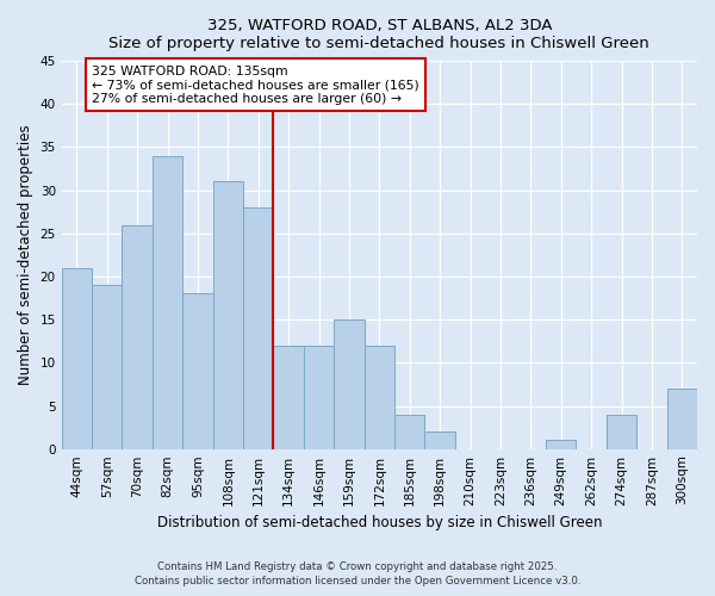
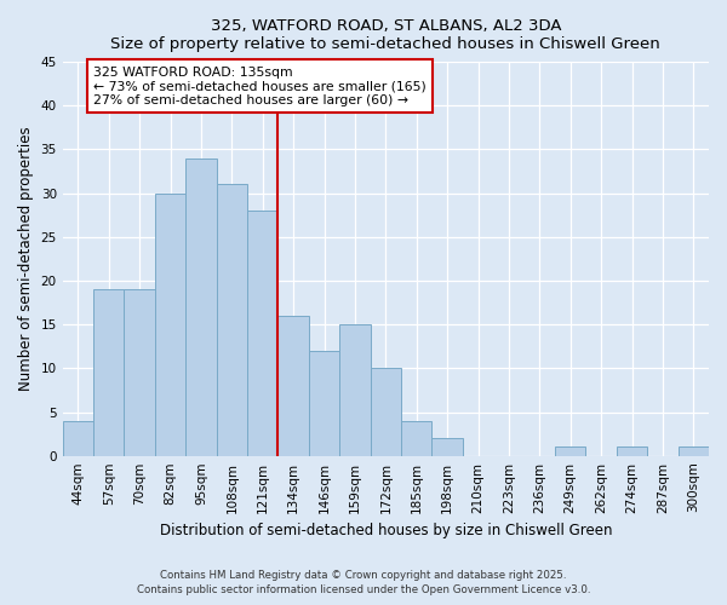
44sqm: 21 -> 4
70sqm: 26 -> 19
82sqm: 34 -> 30
95sqm: 18 -> 34
134sqm: 12 -> 16
172sqm: 12 -> 10
274sqm: 4 -> 1
300sqm: 7 -> 1
